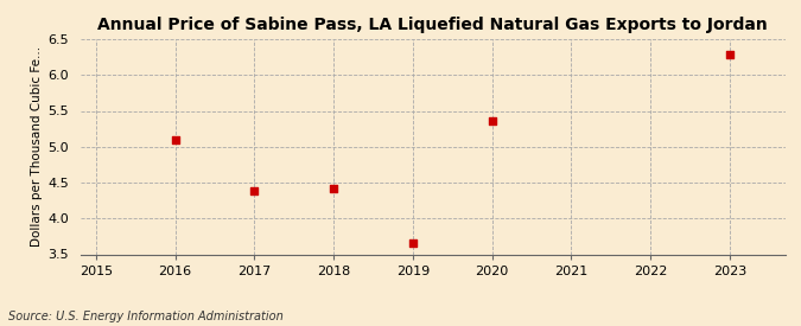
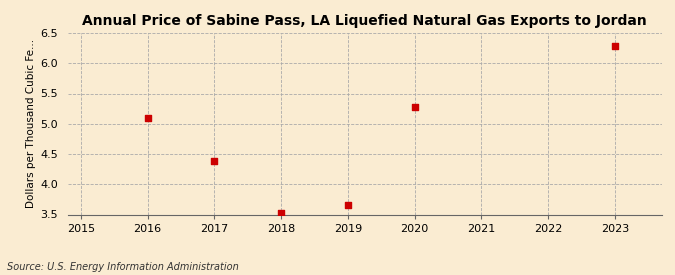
2018: 4.42 -> 3.53
2020: 5.36 -> 5.27
